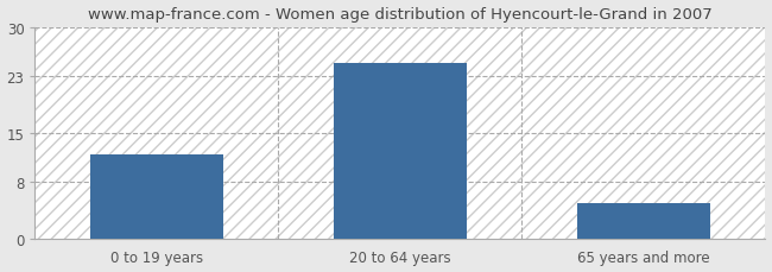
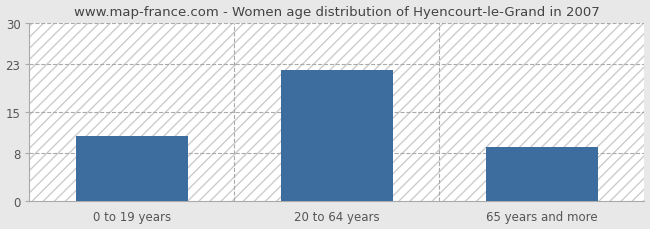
0 to 19 years: 12 -> 11
20 to 64 years: 25 -> 22
65 years and more: 5 -> 9
